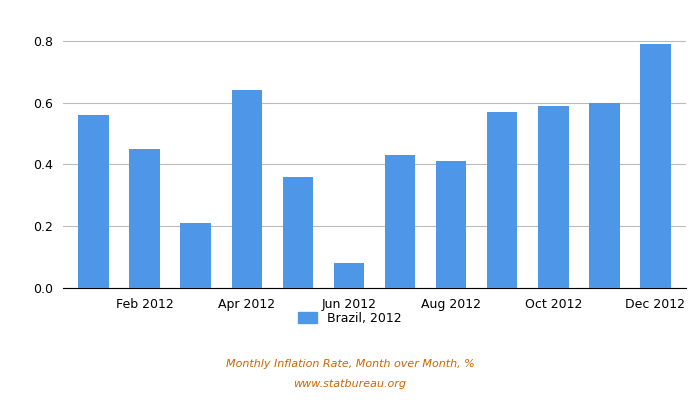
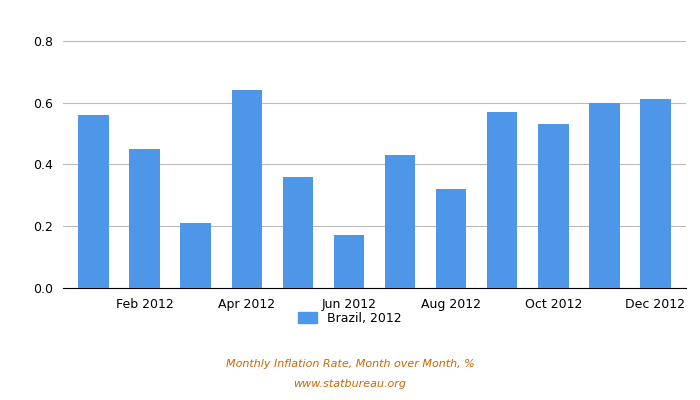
Jun 2012: 0.08 -> 0.17
Aug 2012: 0.41 -> 0.32
Oct 2012: 0.59 -> 0.53
Dec 2012: 0.79 -> 0.61
